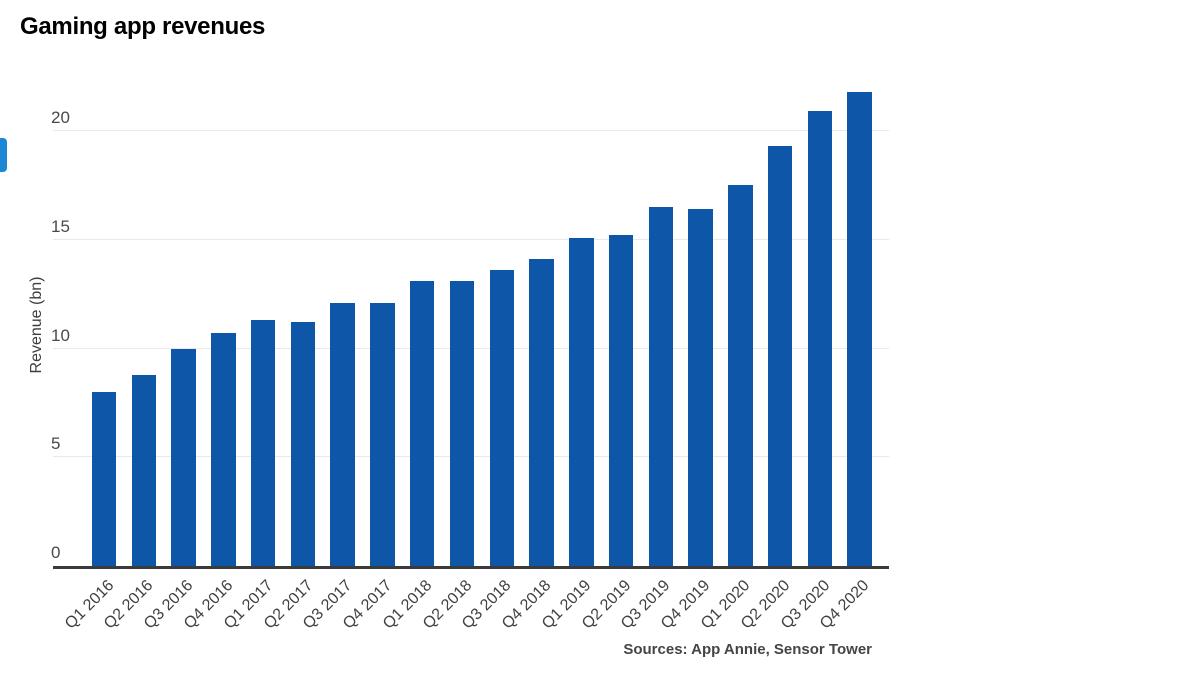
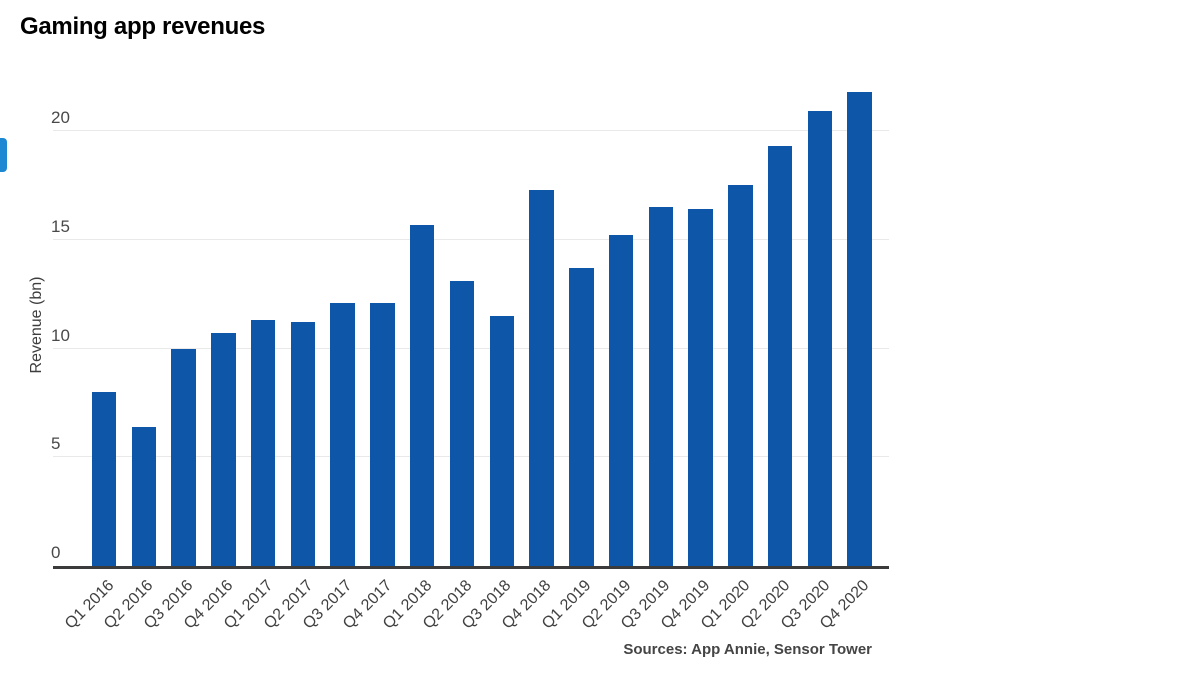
Q2 2016: 8.8 -> 6.4
Q1 2018: 13.1 -> 15.7
Q3 2018: 13.6 -> 11.5
Q4 2018: 14.1 -> 17.3
Q1 2019: 15.1 -> 13.7
